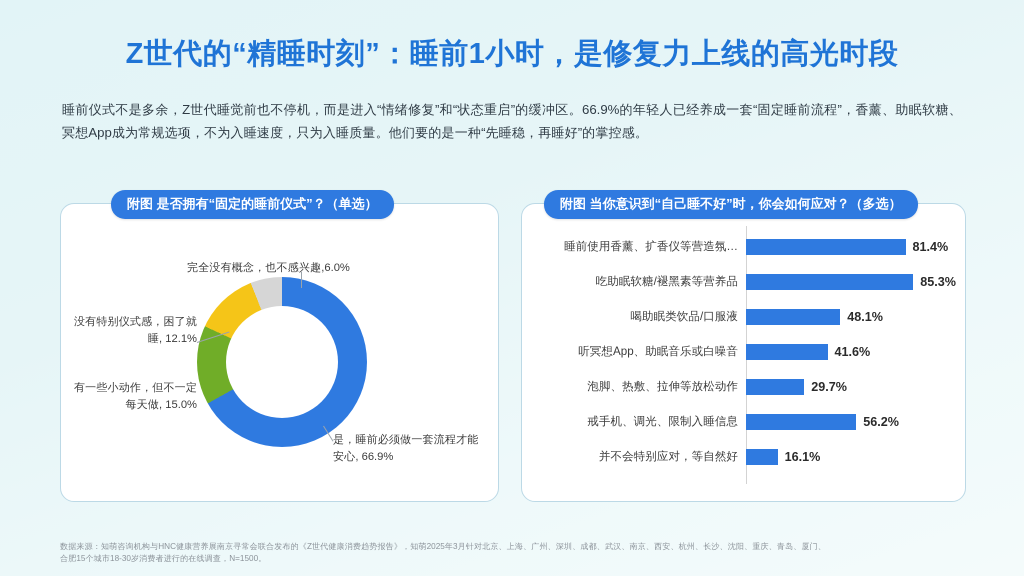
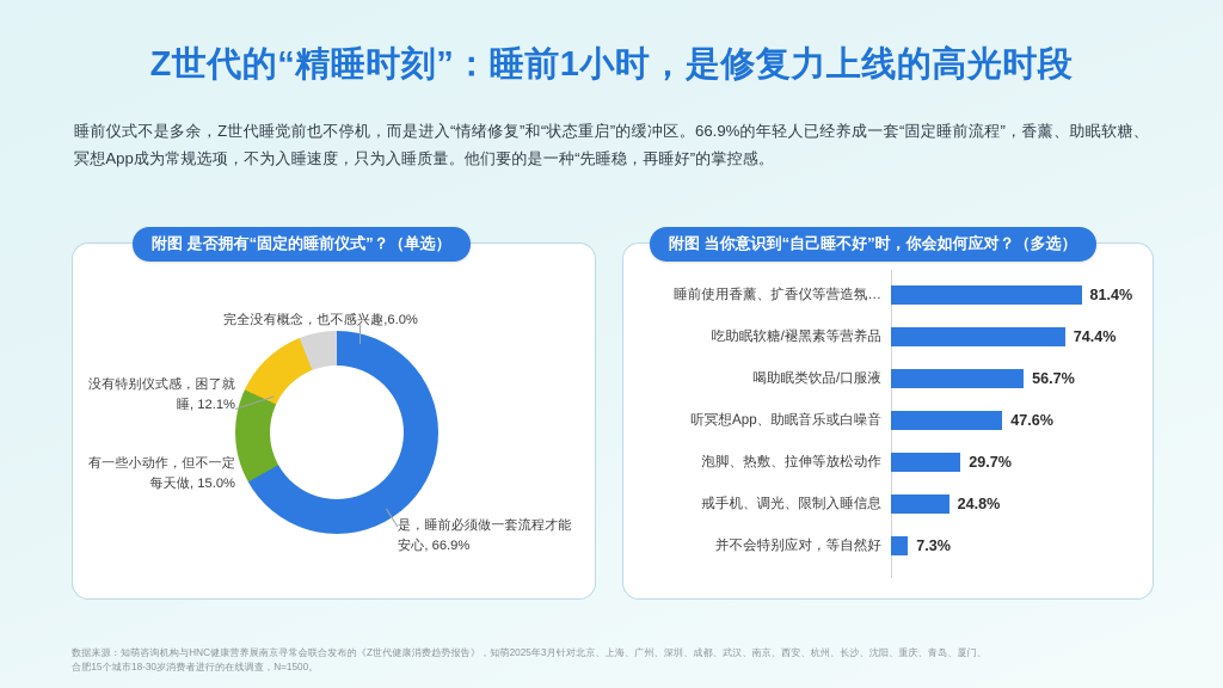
附图 当你意识到“自己睡不好”时，你会如何应对？（多选）/吃助眠软糖/褪黑素等营养品: 85.3% -> 74.4%
附图 当你意识到“自己睡不好”时，你会如何应对？（多选）/喝助眠类饮品/口服液: 48.1% -> 56.7%
附图 当你意识到“自己睡不好”时，你会如何应对？（多选）/听冥想App、助眠音乐或白噪音: 41.6% -> 47.6%
附图 当你意识到“自己睡不好”时，你会如何应对？（多选）/戒手机、调光、限制入睡信息: 56.2% -> 24.8%
附图 当你意识到“自己睡不好”时，你会如何应对？（多选）/并不会特别应对，等自然好: 16.1% -> 7.3%
